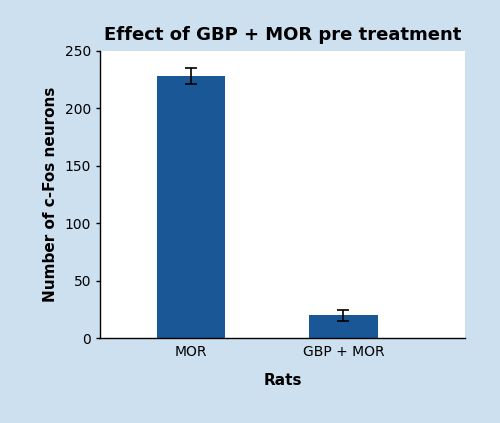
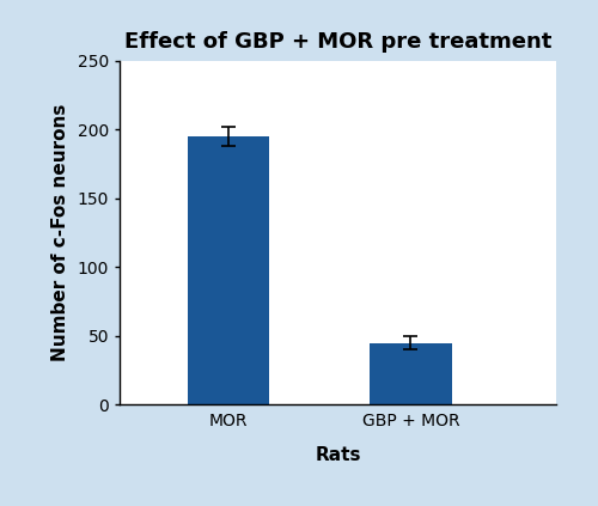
MOR: 228 -> 195
GBP + MOR: 20 -> 45
